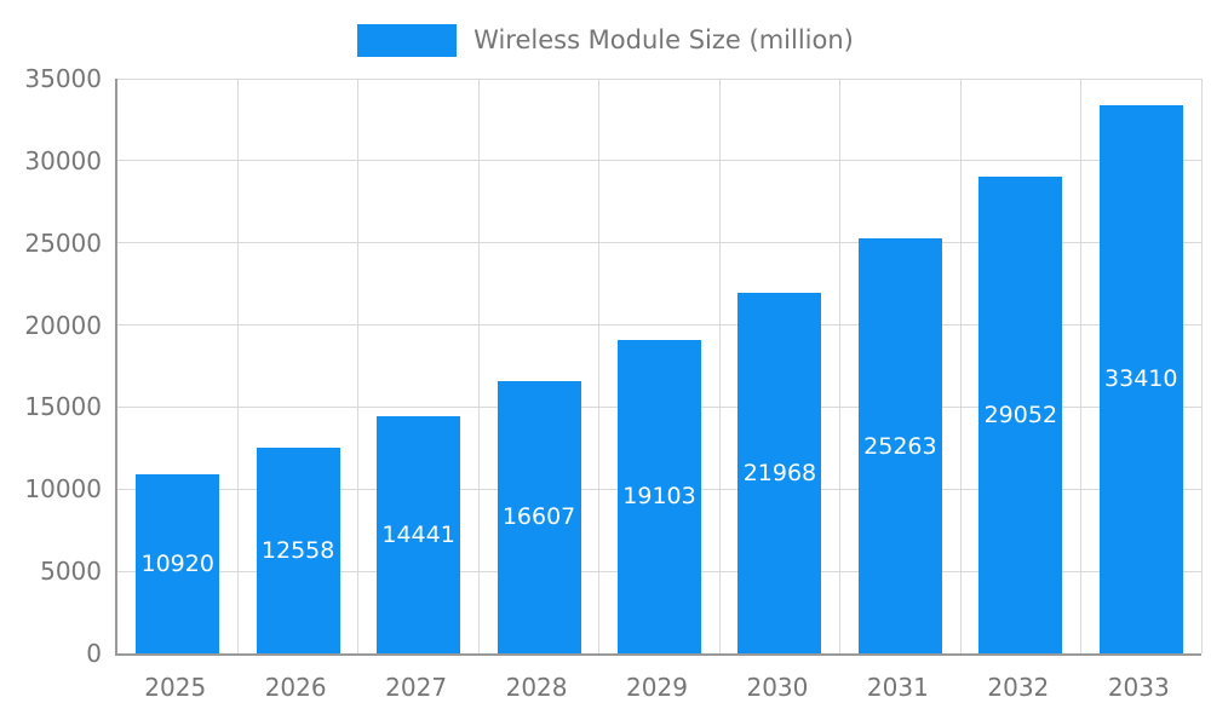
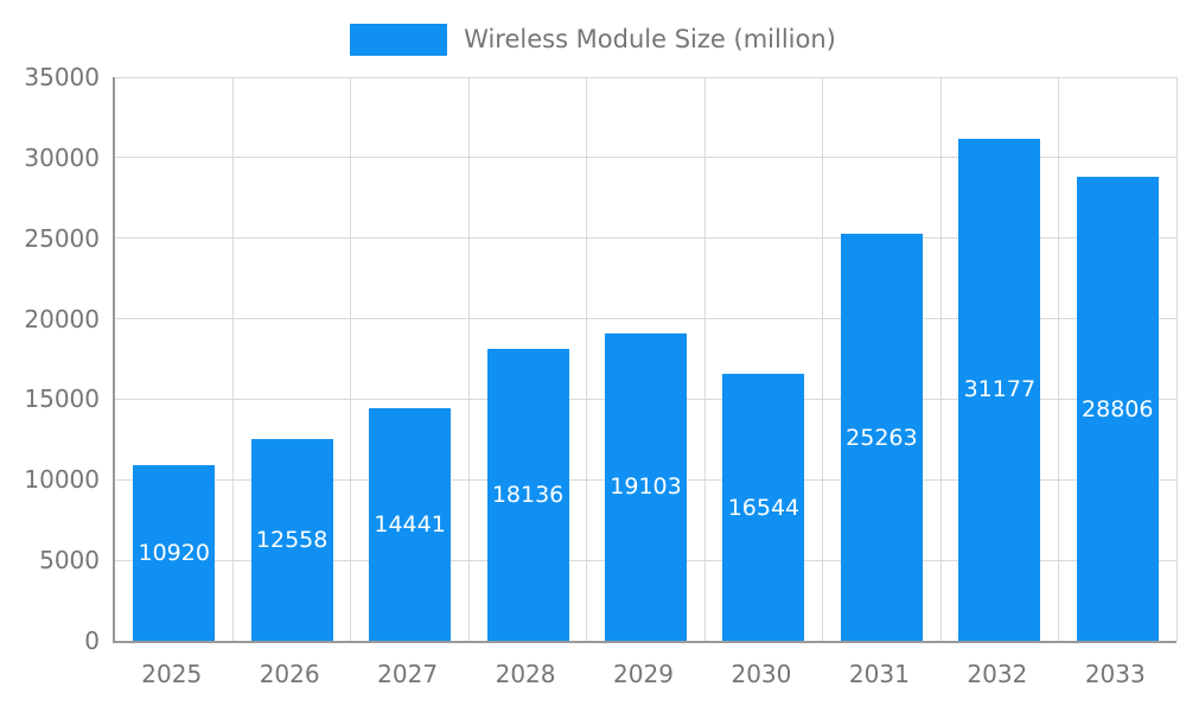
2028: 16607 -> 18136
2030: 21968 -> 16544
2032: 29052 -> 31177
2033: 33410 -> 28806
